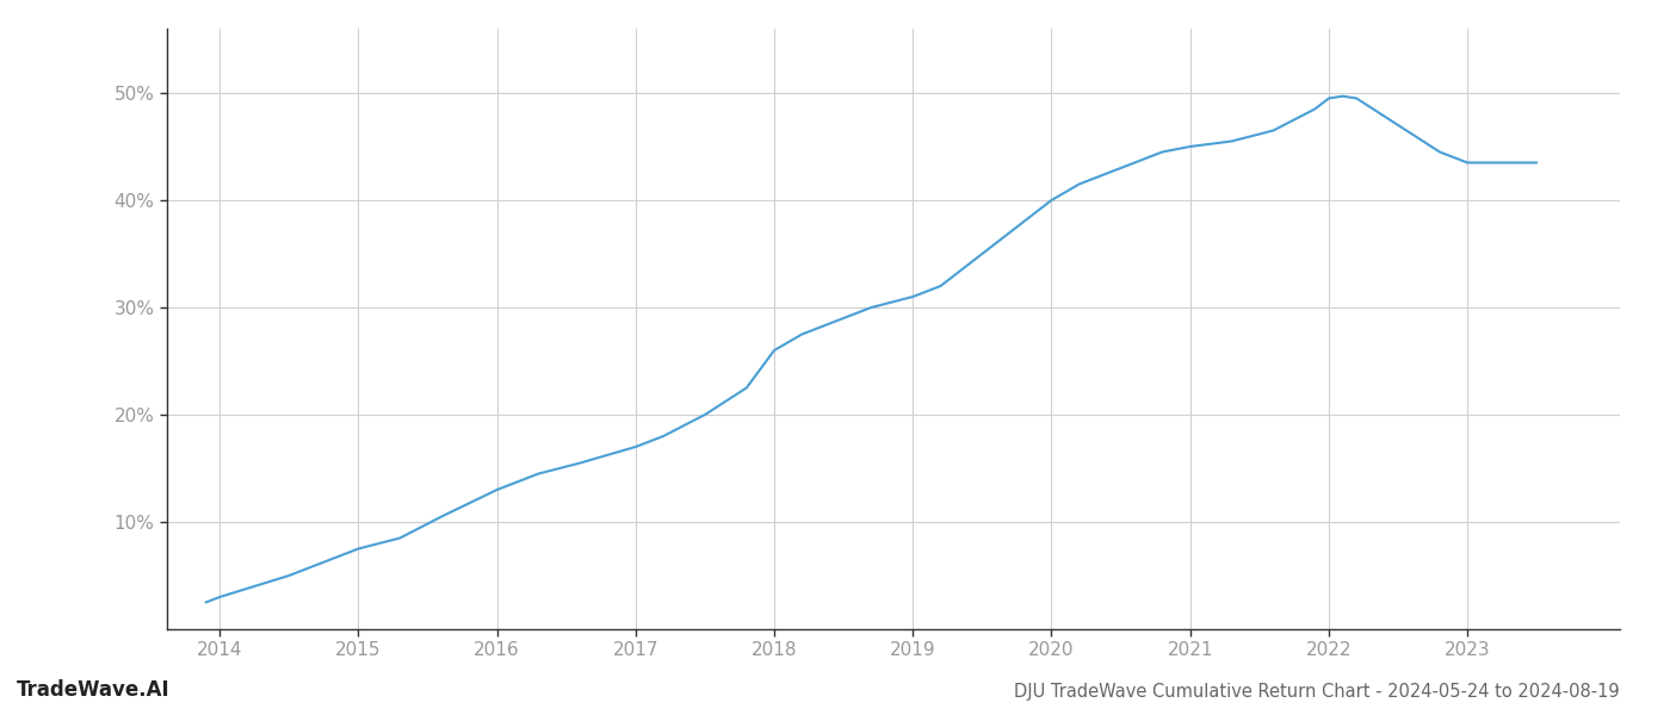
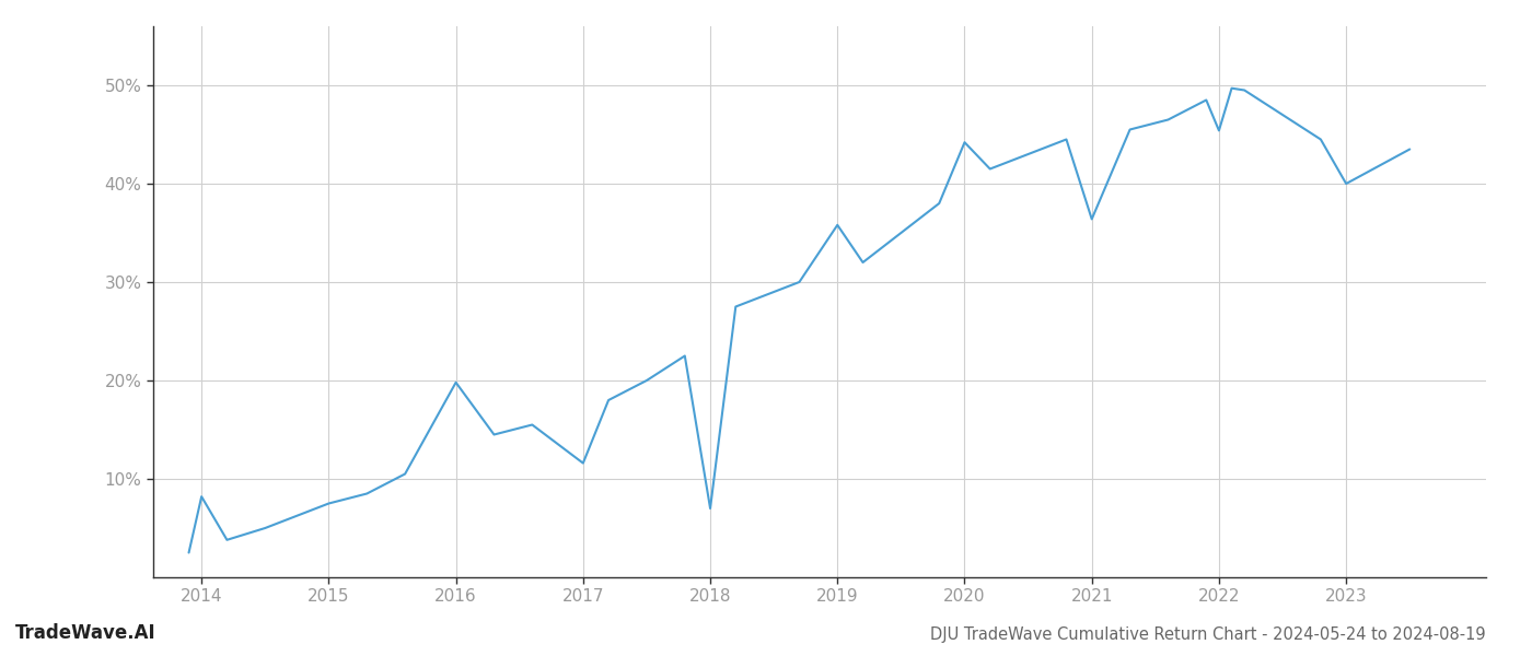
2014: 3.0% -> 8.2%
2016: 13.0% -> 19.8%
2017: 17.0% -> 11.6%
2018: 26.0% -> 7.0%
2019: 31.0% -> 35.8%
2020: 40.0% -> 44.2%
2021: 45.0% -> 36.4%
2022: 49.5% -> 45.4%
2023: 43.5% -> 40.0%
